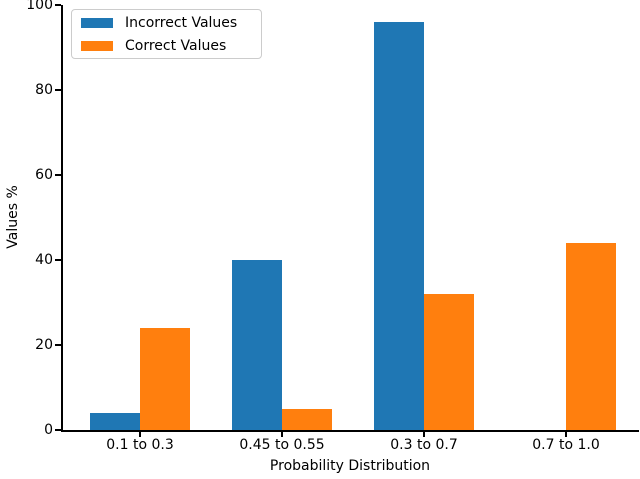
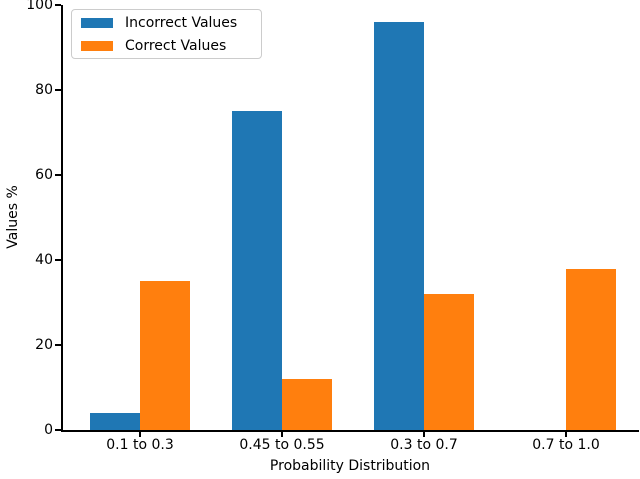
Correct Values/0.1 to 0.3: 24 -> 35
Incorrect Values/0.45 to 0.55: 40 -> 75
Correct Values/0.45 to 0.55: 5 -> 12
Correct Values/0.7 to 1.0: 44 -> 38
